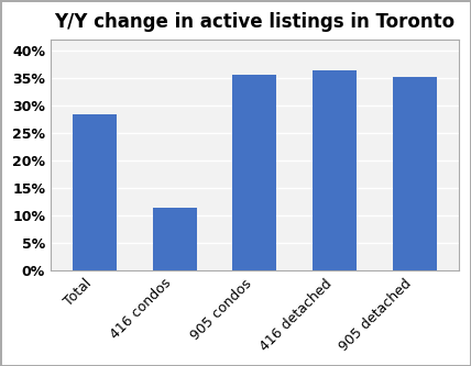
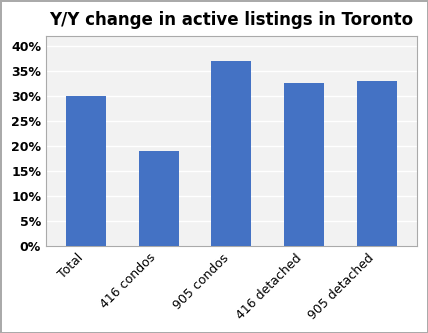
Total: 28.4% -> 30.1%
416 condos: 11.4% -> 19.0%
905 condos: 35.6% -> 37.1%
416 detached: 36.4% -> 32.6%
905 detached: 35.2% -> 33.1%
